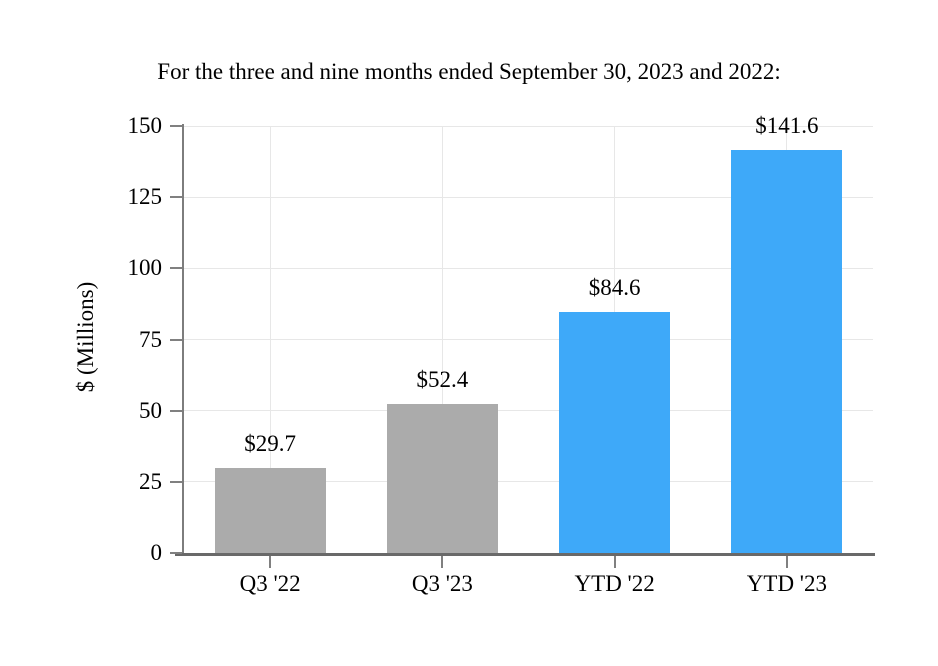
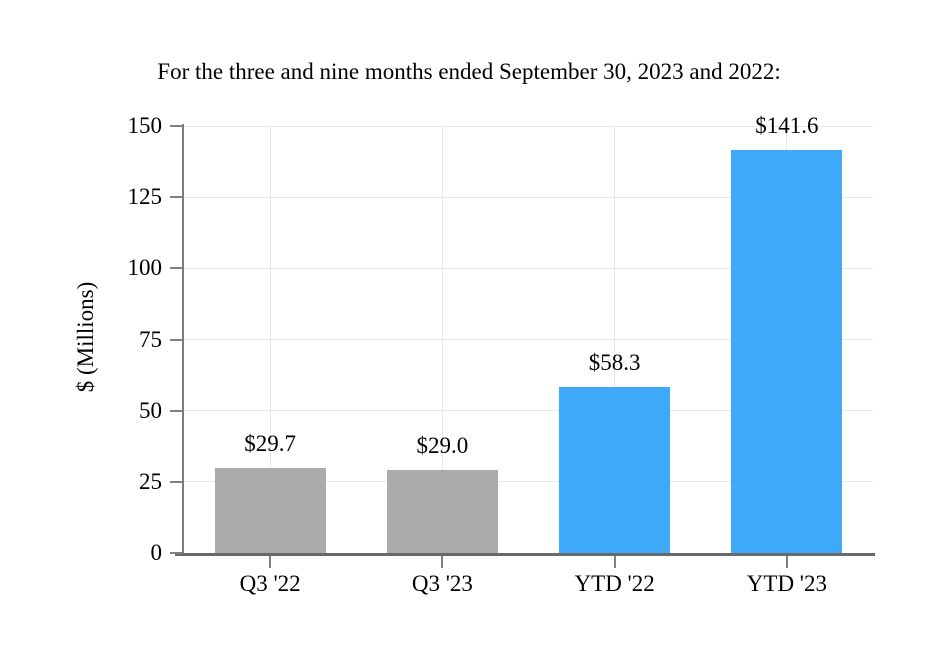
Q3 '23: $52.4 -> $29.0
YTD '22: $84.6 -> $58.3
